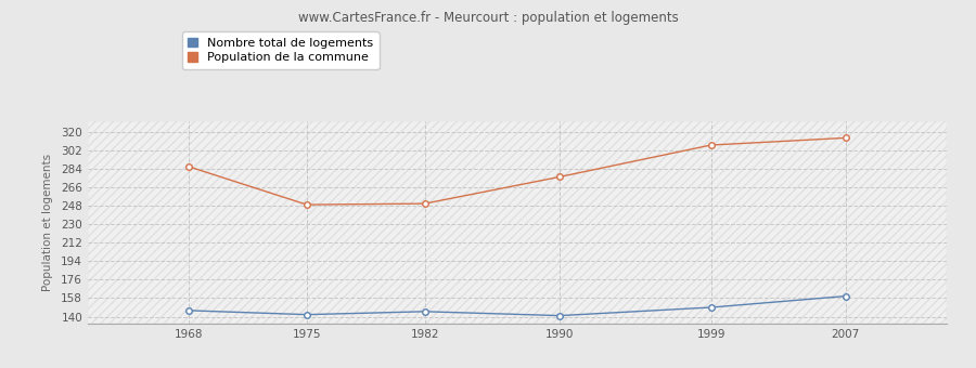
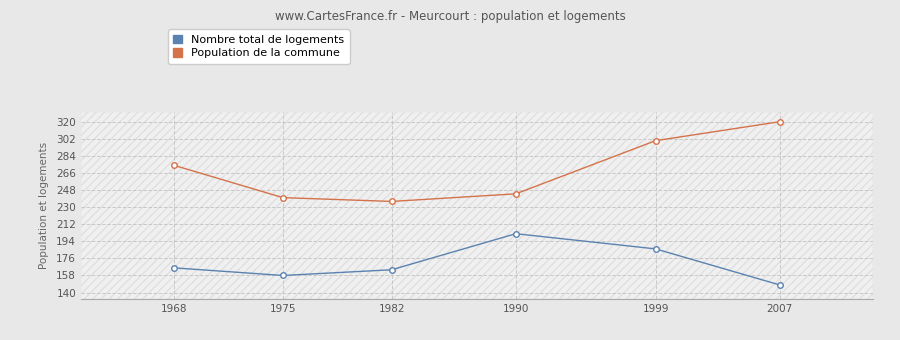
Population de la commune/1968: 286 -> 274
Nombre total de logements/1968: 146 -> 166
Population de la commune/1975: 249 -> 240
Nombre total de logements/1975: 142 -> 158
Population de la commune/1982: 250 -> 236
Nombre total de logements/1982: 145 -> 164
Population de la commune/1990: 276 -> 244
Nombre total de logements/1990: 141 -> 202
Population de la commune/1999: 307 -> 300
Nombre total de logements/1999: 149 -> 186
Population de la commune/2007: 314 -> 320
Nombre total de logements/2007: 160 -> 148
